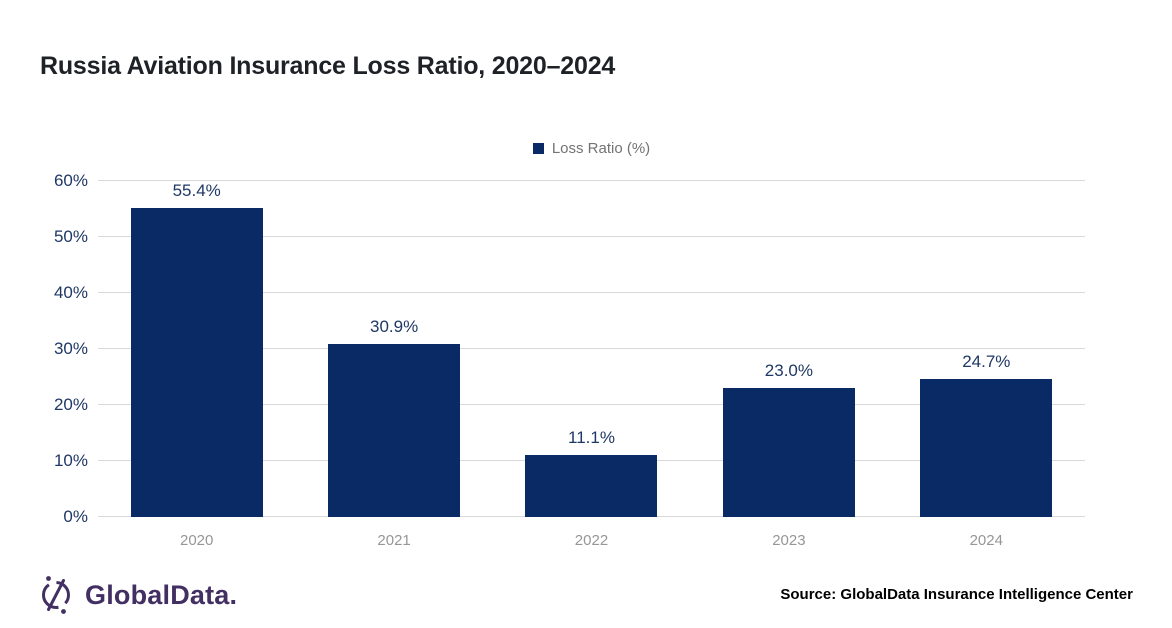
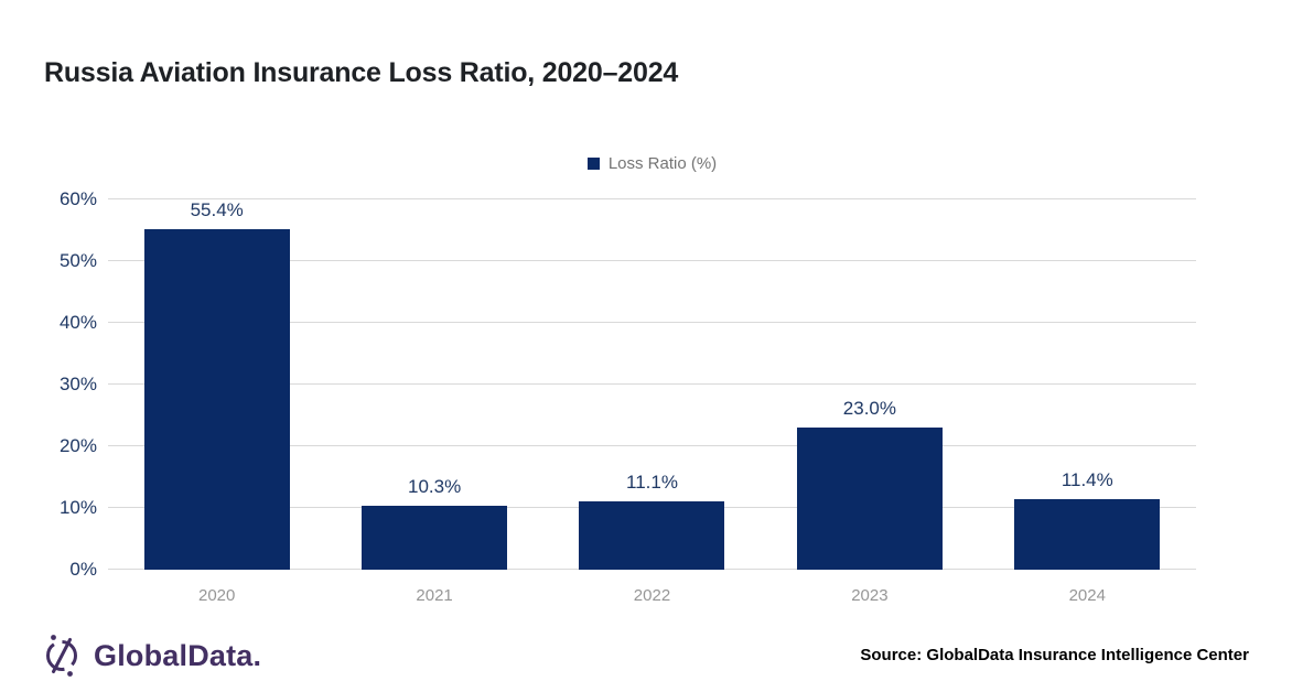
2021: 30.9% -> 10.3%
2024: 24.7% -> 11.4%
